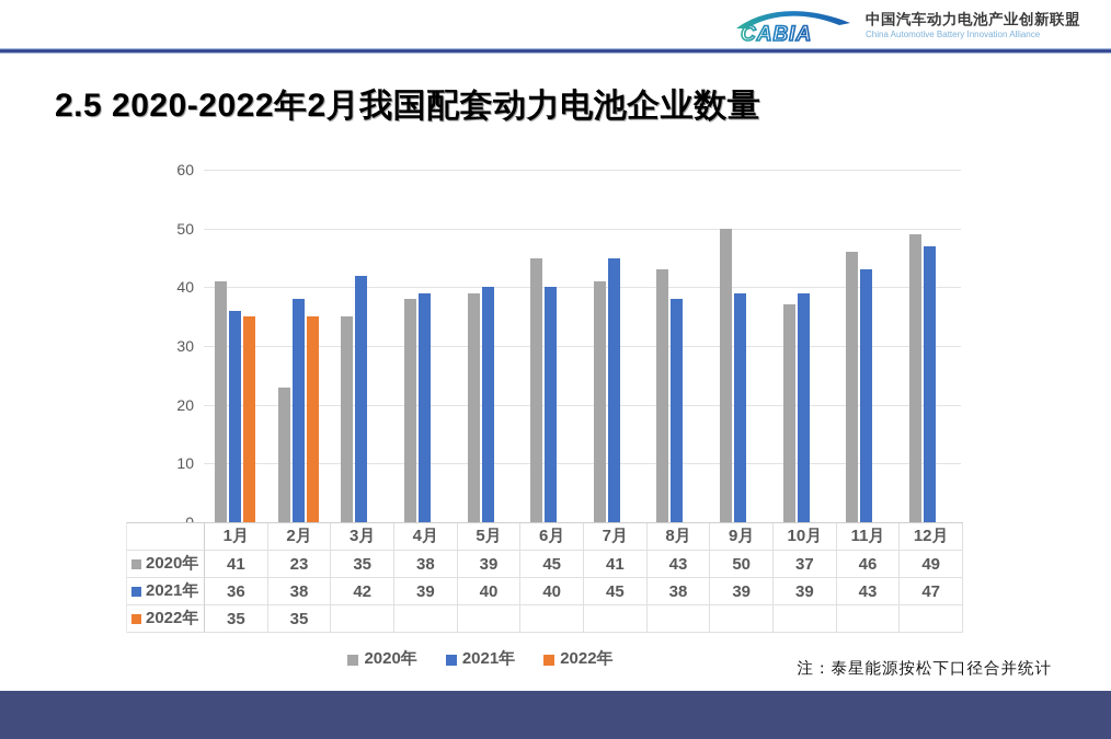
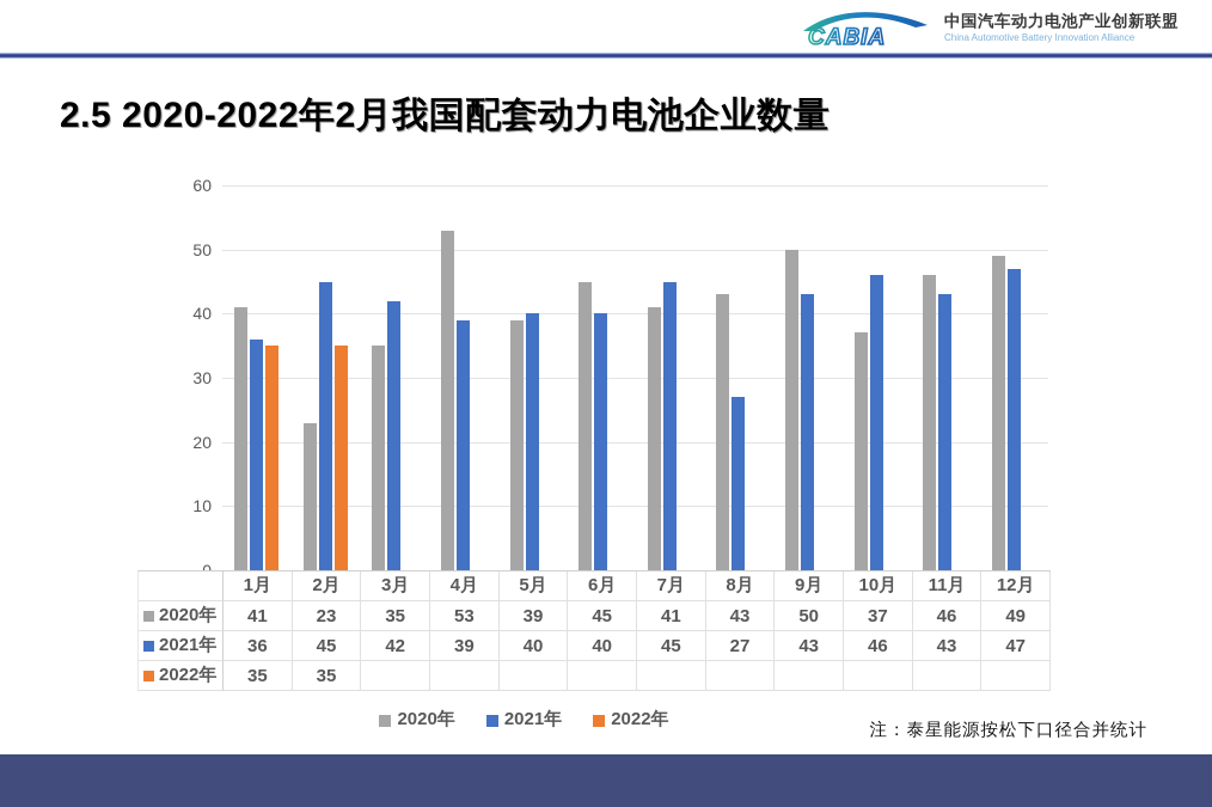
2021年/2月: 38 -> 45
2020年/4月: 38 -> 53
2021年/8月: 38 -> 27
2021年/9月: 39 -> 43
2021年/10月: 39 -> 46
